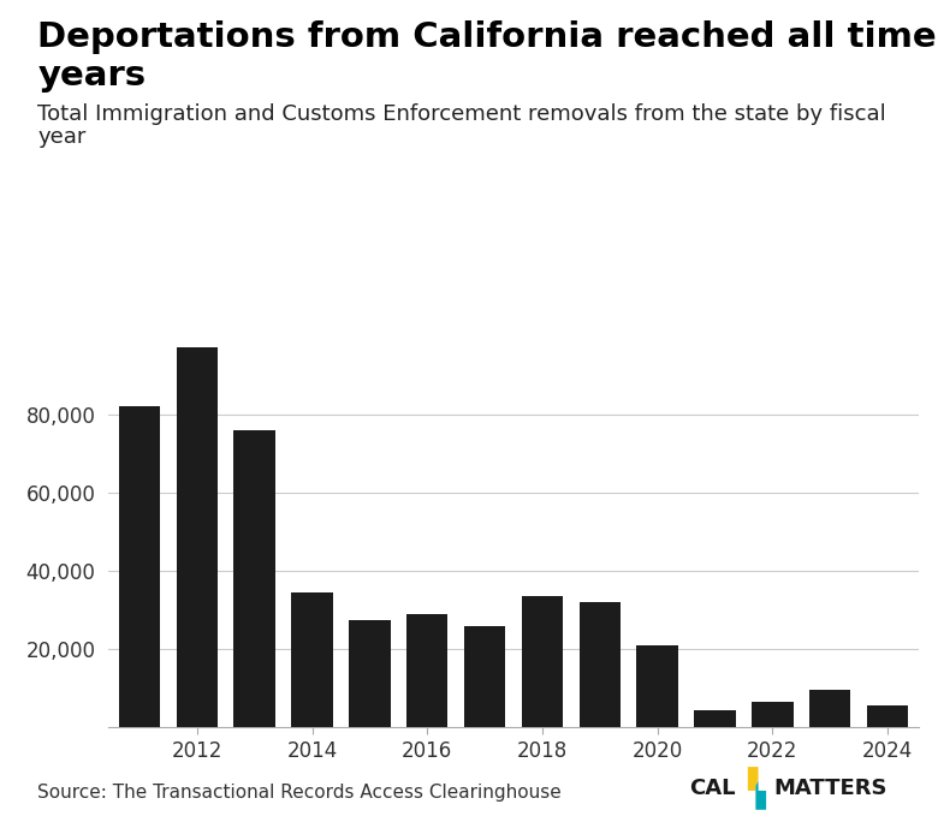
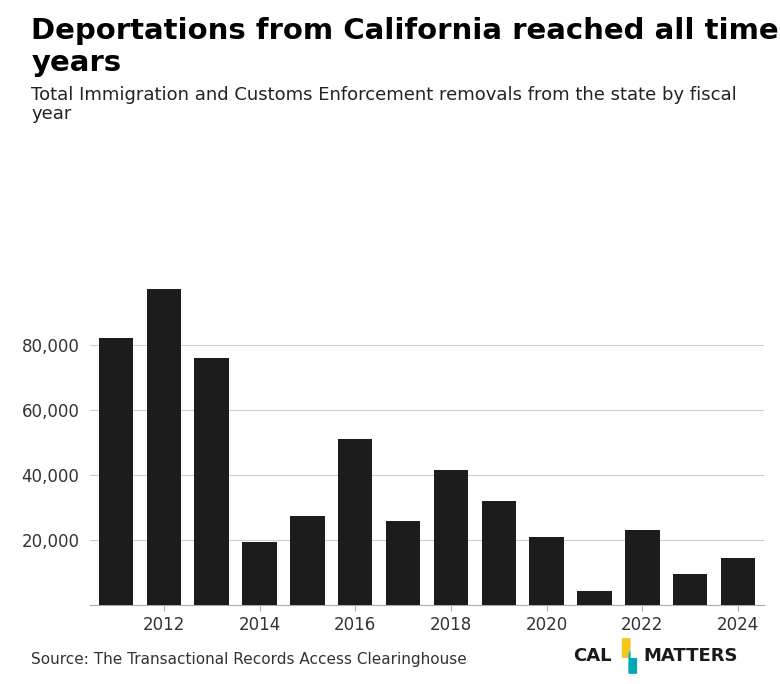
2014: 34,500 -> 19,500
2016: 29,000 -> 51,000
2018: 33,500 -> 41,500
2022: 6,500 -> 23,000
2024: 5,500 -> 14,500
